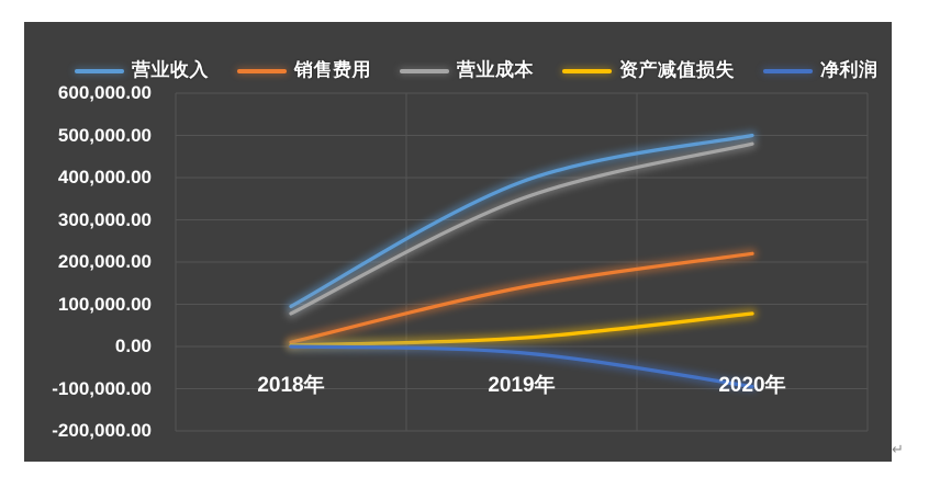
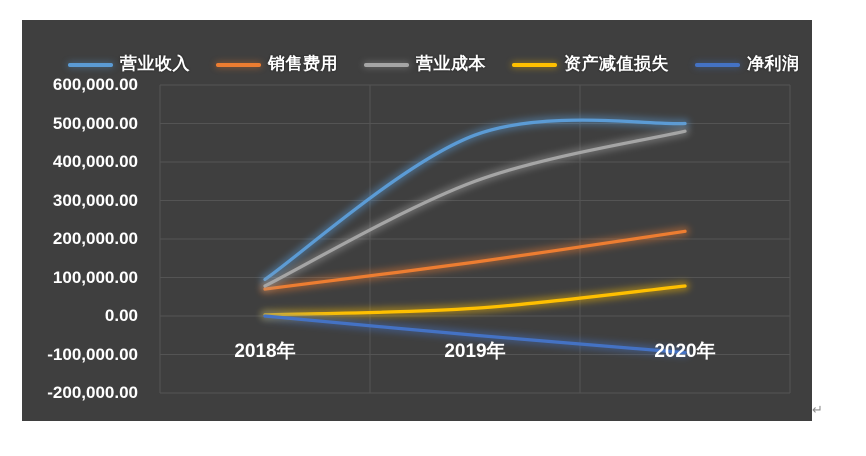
销售费用/2018年: 10000 -> 70000
营业收入/2019年: 390000 -> 470000
净利润/2019年: -20000 -> -50000
